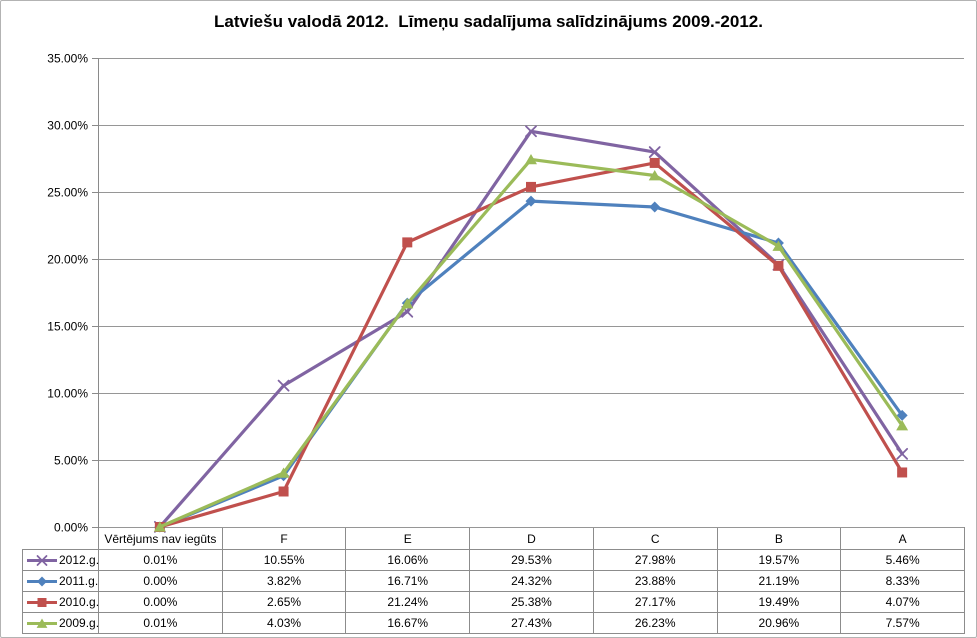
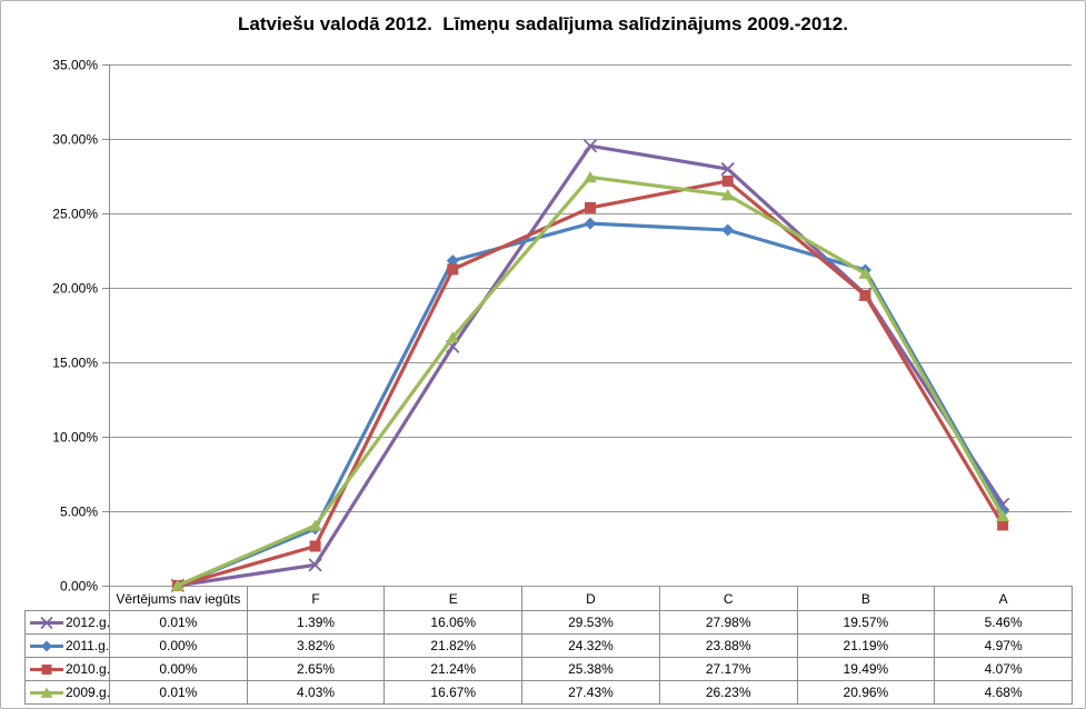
2012.g./F: 10.55% -> 1.39%
2011.g./E: 16.71% -> 21.82%
2011.g./A: 8.33% -> 4.97%
2009.g./A: 7.57% -> 4.68%
